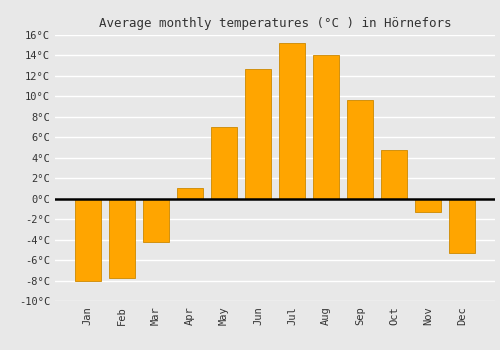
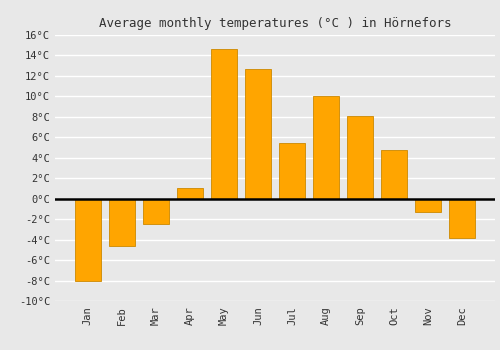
Feb: -7.8°C -> -4.6°C
Mar: -4.2°C -> -2.5°C
May: 7.0°C -> 14.6°C
Jul: 15.2°C -> 5.4°C
Aug: 14.0°C -> 10.0°C
Sep: 9.6°C -> 8.1°C
Dec: -5.3°C -> -3.8°C
